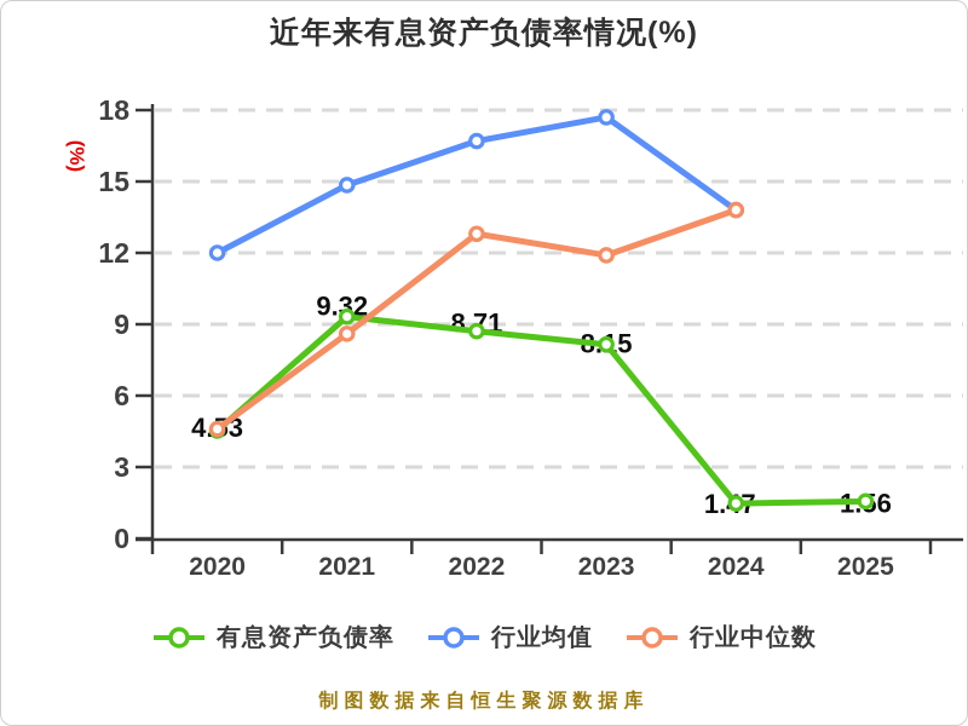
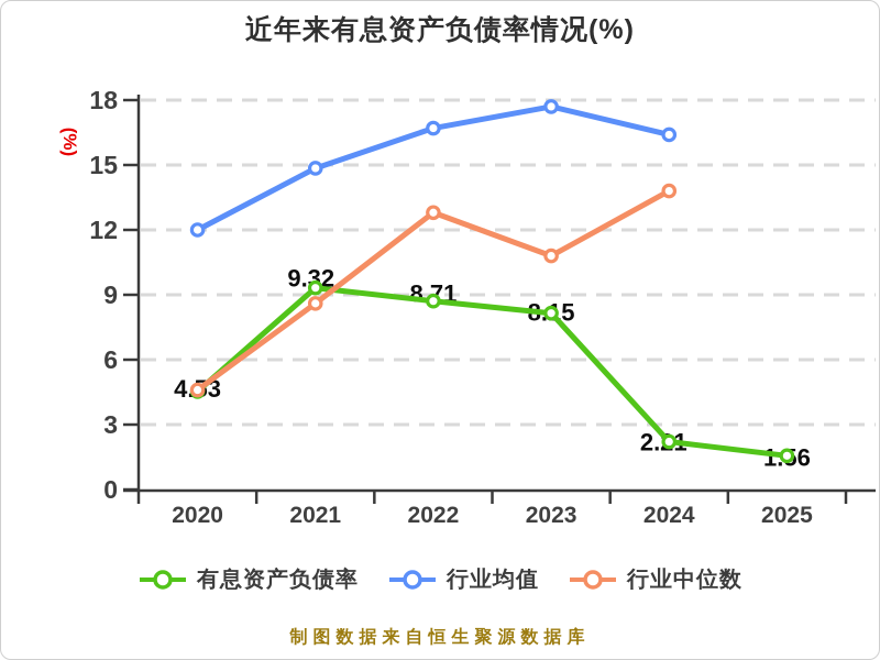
行业中位数/2023: 11.9 -> 10.8
有息资产负债率/2024: 1.47 -> 2.21
行业均值/2024: 13.8 -> 16.4
